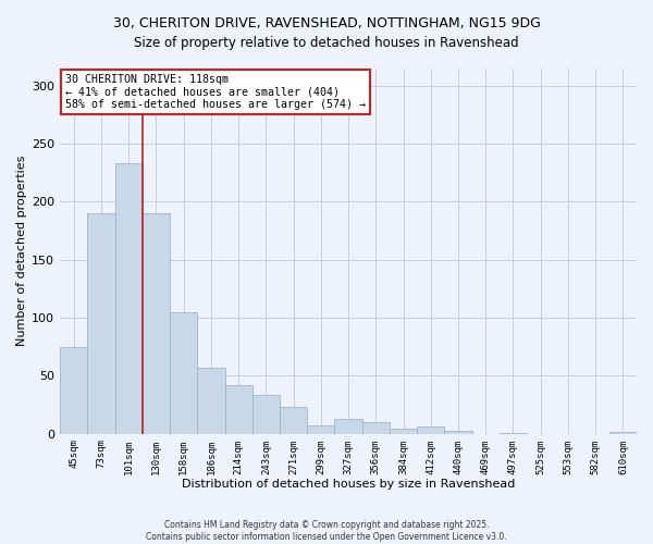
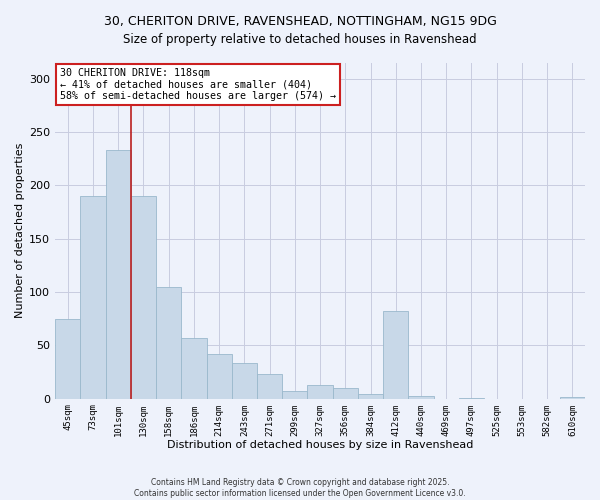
412sqm: 6 -> 82
